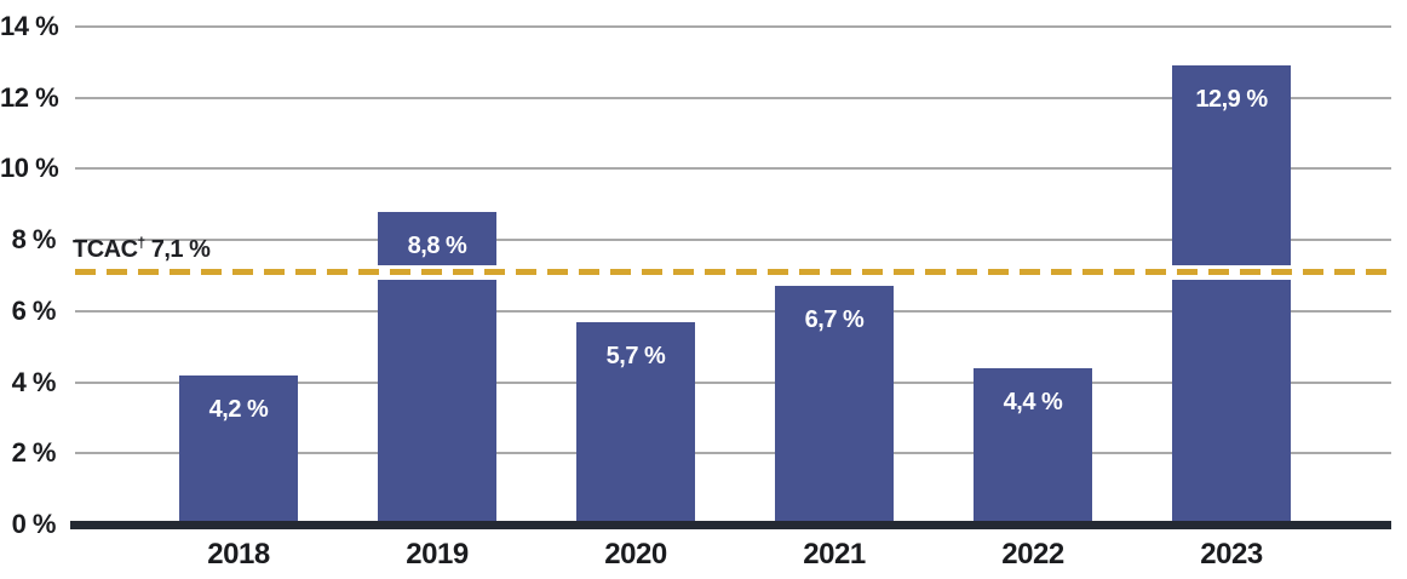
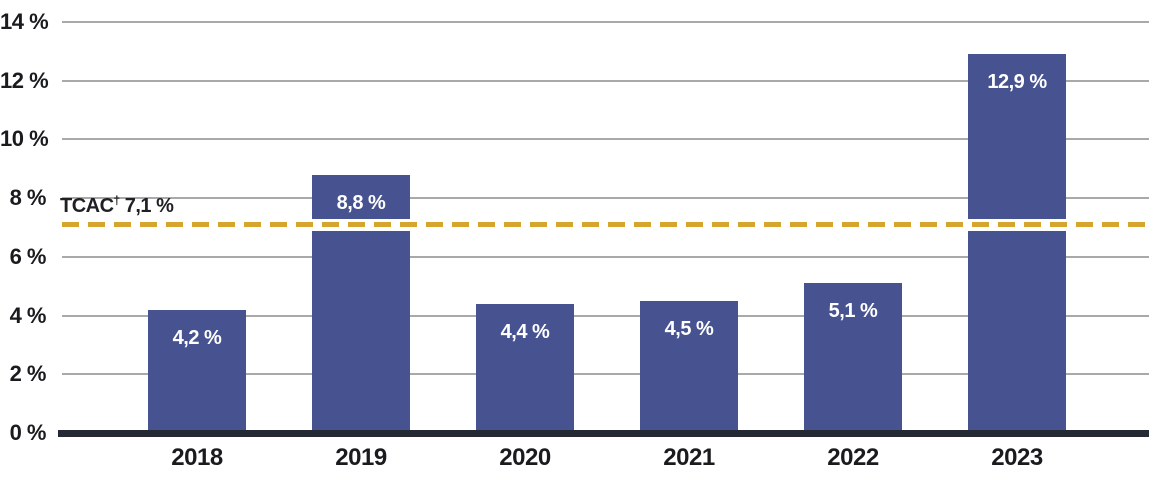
2020: 5,7 -> 4,4
2021: 6,7 -> 4,5
2022: 4,4 -> 5,1
